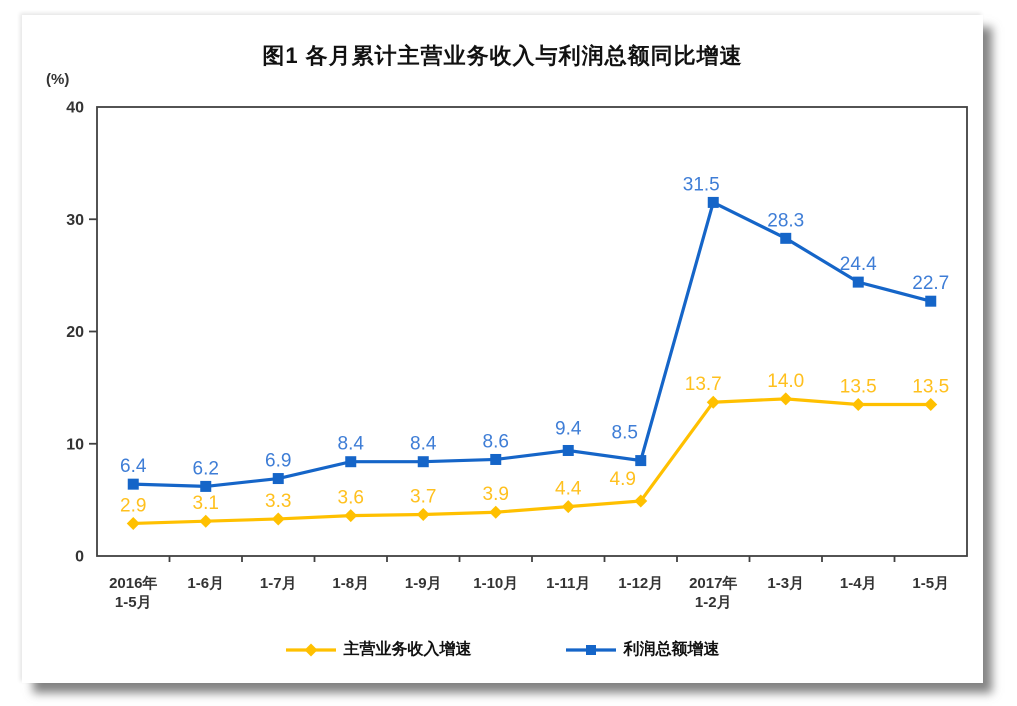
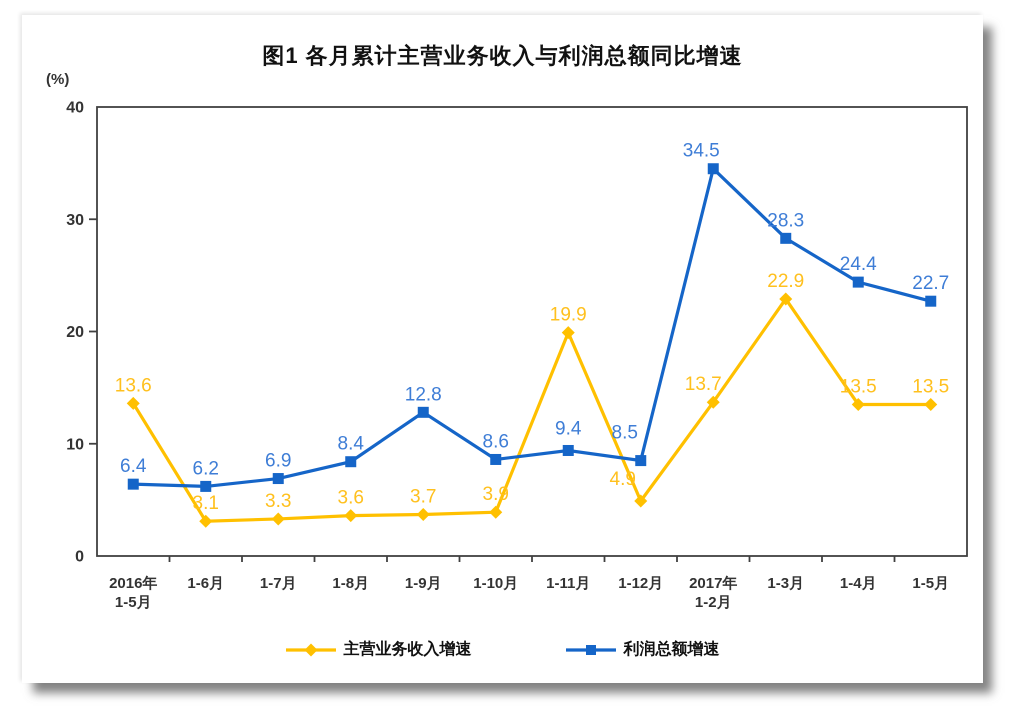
主营业务收入增速/2016年 1-5月: 2.9 -> 13.6
利润总额增速/1-9月: 8.4 -> 12.8
主营业务收入增速/1-11月: 4.4 -> 19.9
利润总额增速/2017年 1-2月: 31.5 -> 34.5
主营业务收入增速/1-3月: 14.0 -> 22.9
